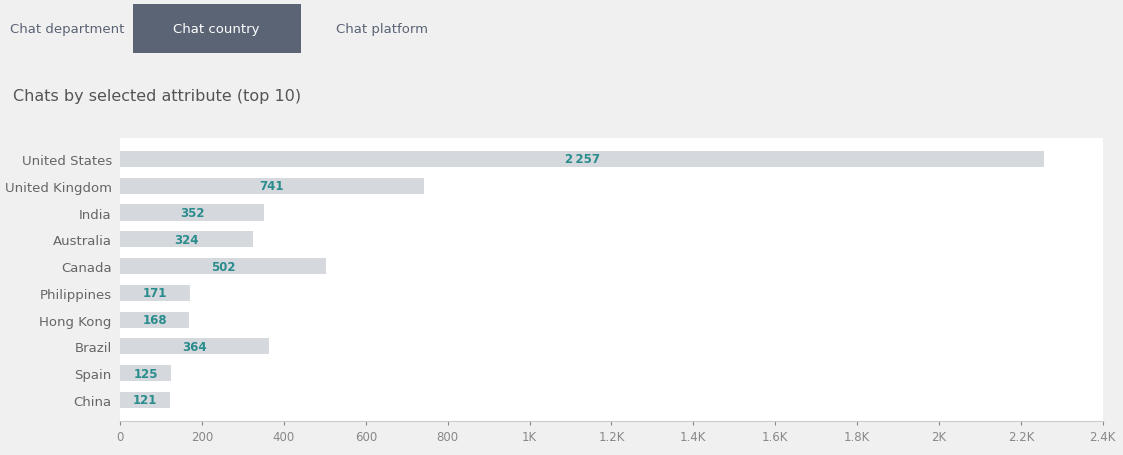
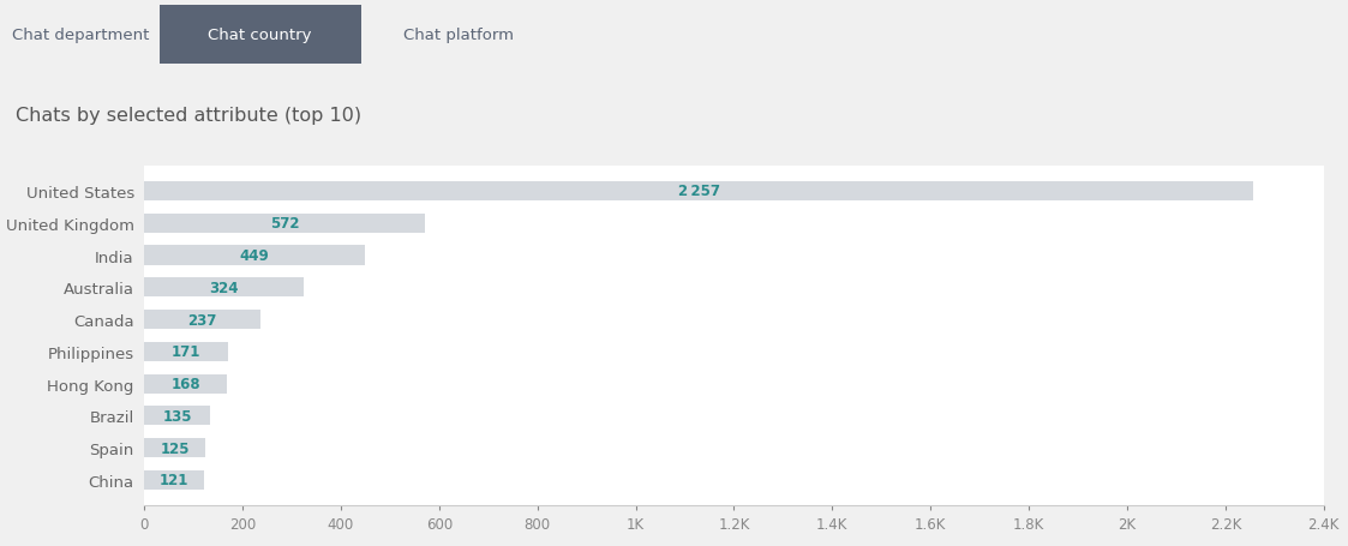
United Kingdom: 741 -> 572
India: 352 -> 449
Canada: 502 -> 237
Brazil: 364 -> 135
